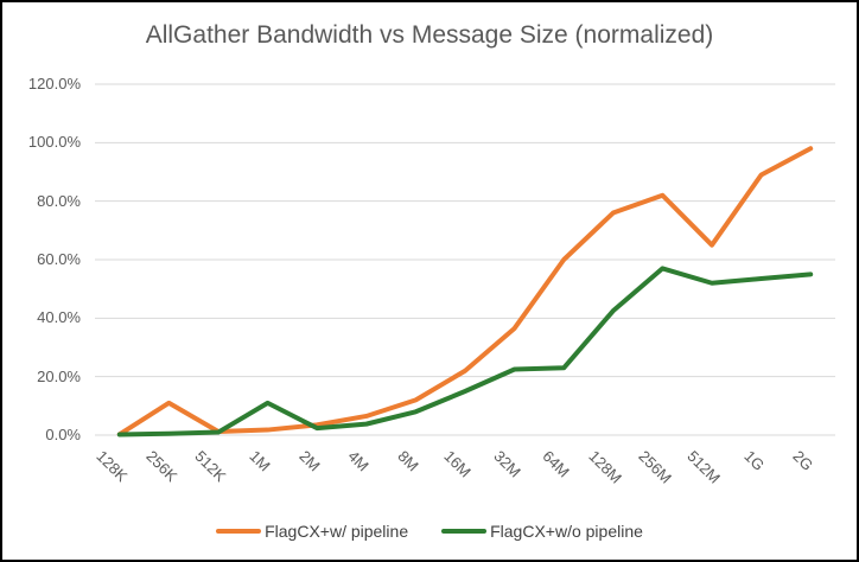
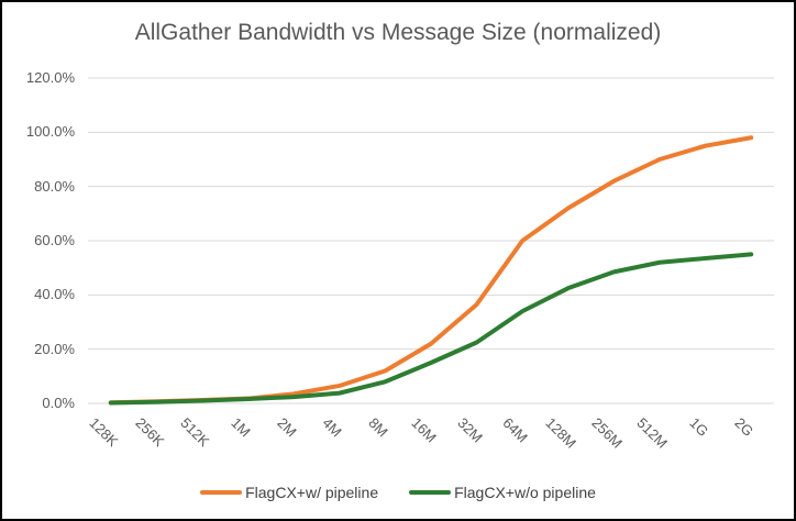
FlagCX+w/ pipeline/256K: 11% -> 1%
FlagCX+w/o pipeline/1M: 11% -> 2%
FlagCX+w/o pipeline/64M: 23% -> 34%
FlagCX+w/ pipeline/128M: 76% -> 72%
FlagCX+w/o pipeline/256M: 57% -> 48%
FlagCX+w/ pipeline/512M: 65% -> 90%
FlagCX+w/ pipeline/1G: 89% -> 95%
